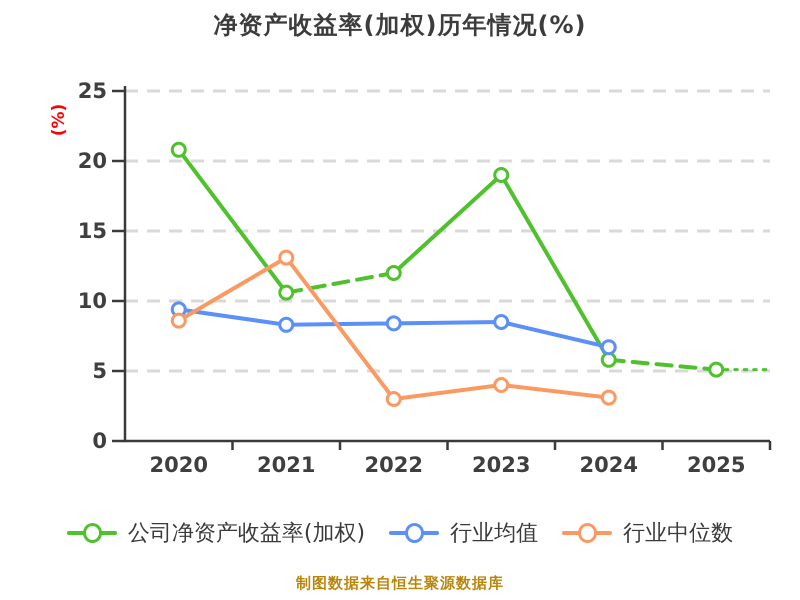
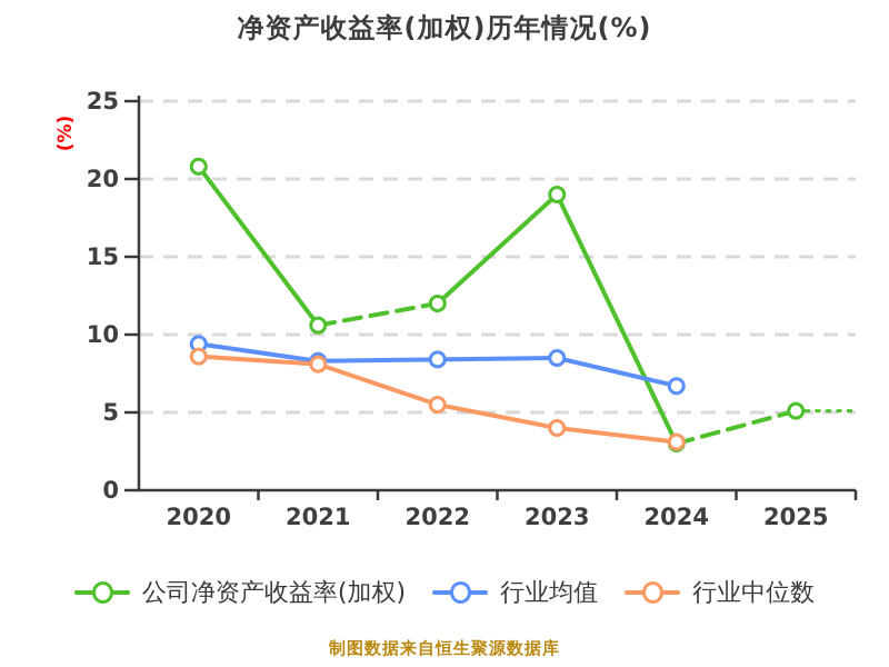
行业中位数/2021: 13.1 -> 8.1
行业中位数/2022: 3.0 -> 5.5
公司净资产收益率(加权)/2024: 5.8 -> 3.0
